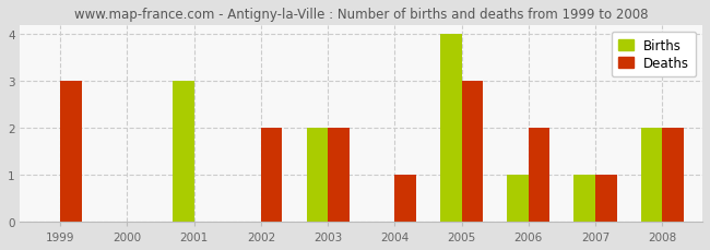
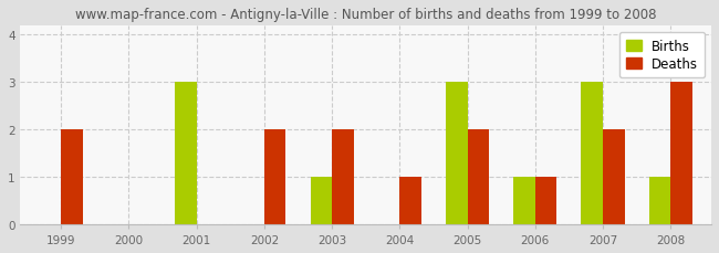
Deaths/1999: 3 -> 2
Births/2003: 2 -> 1
Births/2005: 4 -> 3
Deaths/2005: 3 -> 2
Deaths/2006: 2 -> 1
Births/2007: 1 -> 3
Deaths/2007: 1 -> 2
Births/2008: 2 -> 1
Deaths/2008: 2 -> 3
